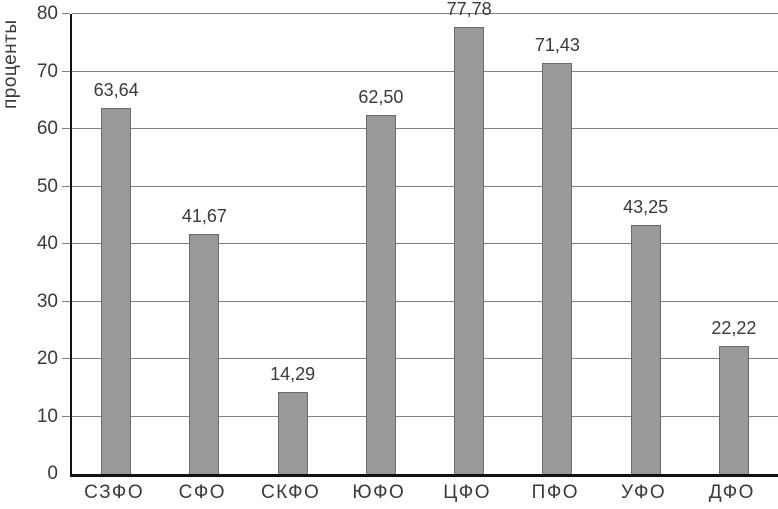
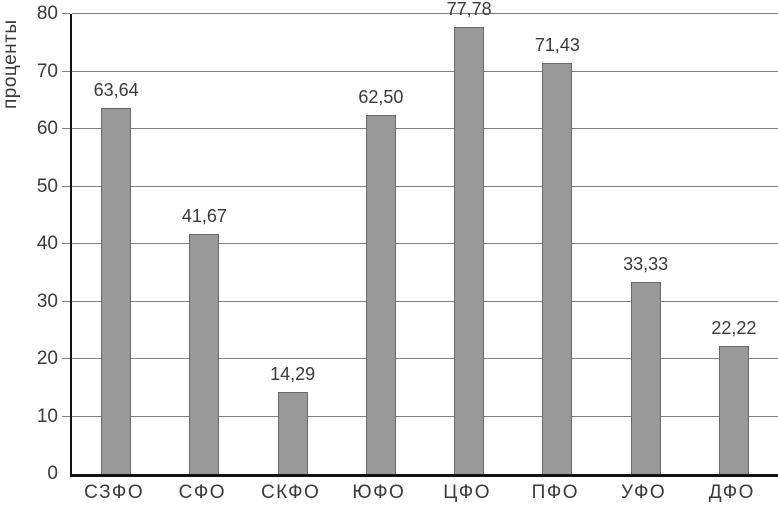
УФО: 43,25 -> 33,33
